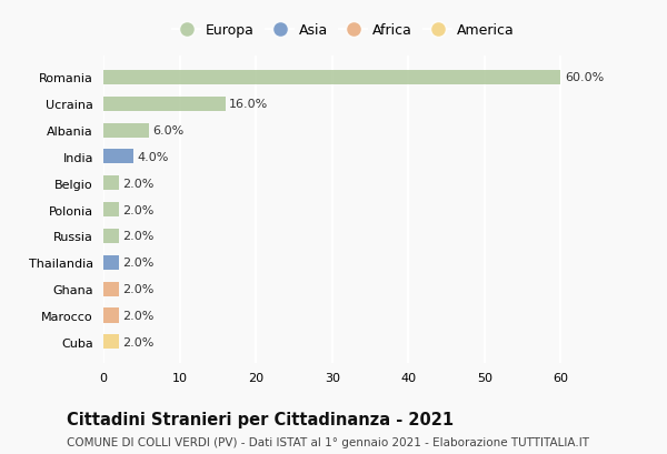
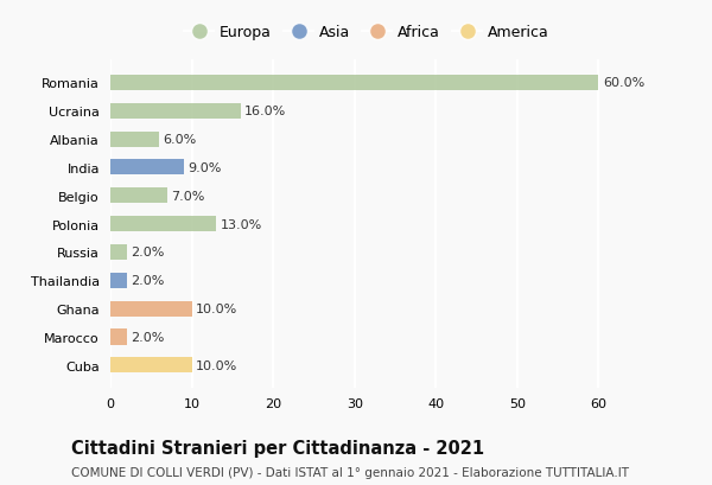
India: 4.0% -> 9.0%
Belgio: 2.0% -> 7.0%
Polonia: 2.0% -> 13.0%
Ghana: 2.0% -> 10.0%
Cuba: 2.0% -> 10.0%
